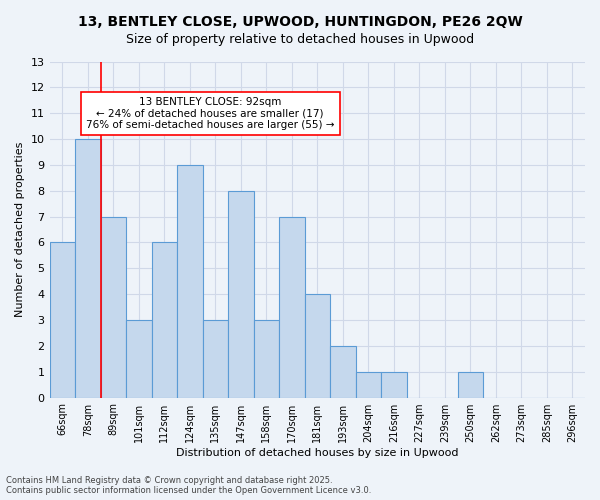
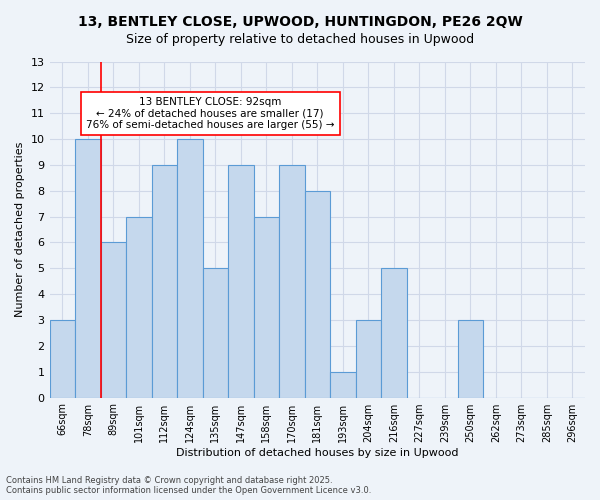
66sqm: 6 -> 3
89sqm: 7 -> 6
101sqm: 3 -> 7
112sqm: 6 -> 9
124sqm: 9 -> 10
135sqm: 3 -> 5
147sqm: 8 -> 9
158sqm: 3 -> 7
170sqm: 7 -> 9
181sqm: 4 -> 8
193sqm: 2 -> 1
204sqm: 1 -> 3
216sqm: 1 -> 5
250sqm: 1 -> 3
